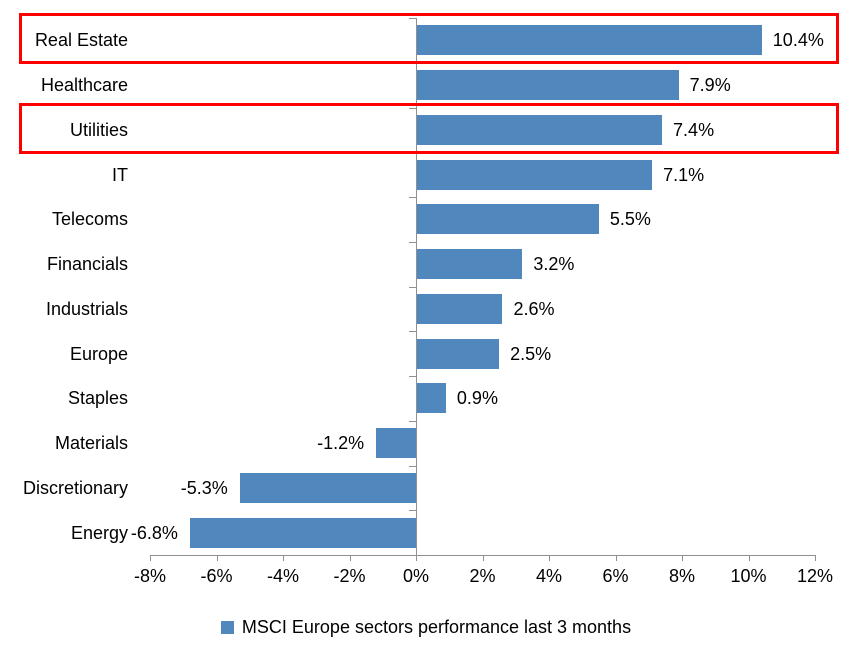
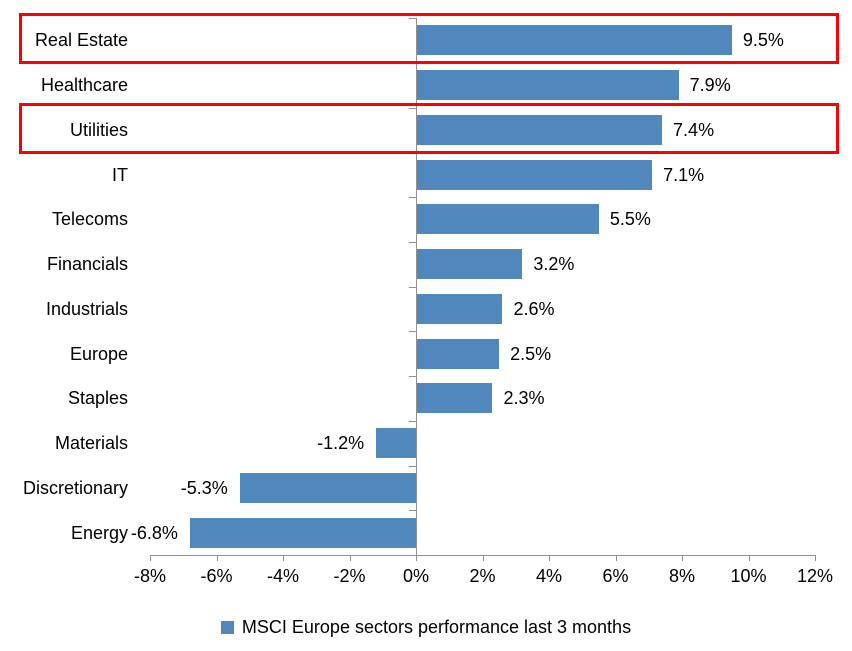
Real Estate: 10.4% -> 9.5%
Staples: 0.9% -> 2.3%
